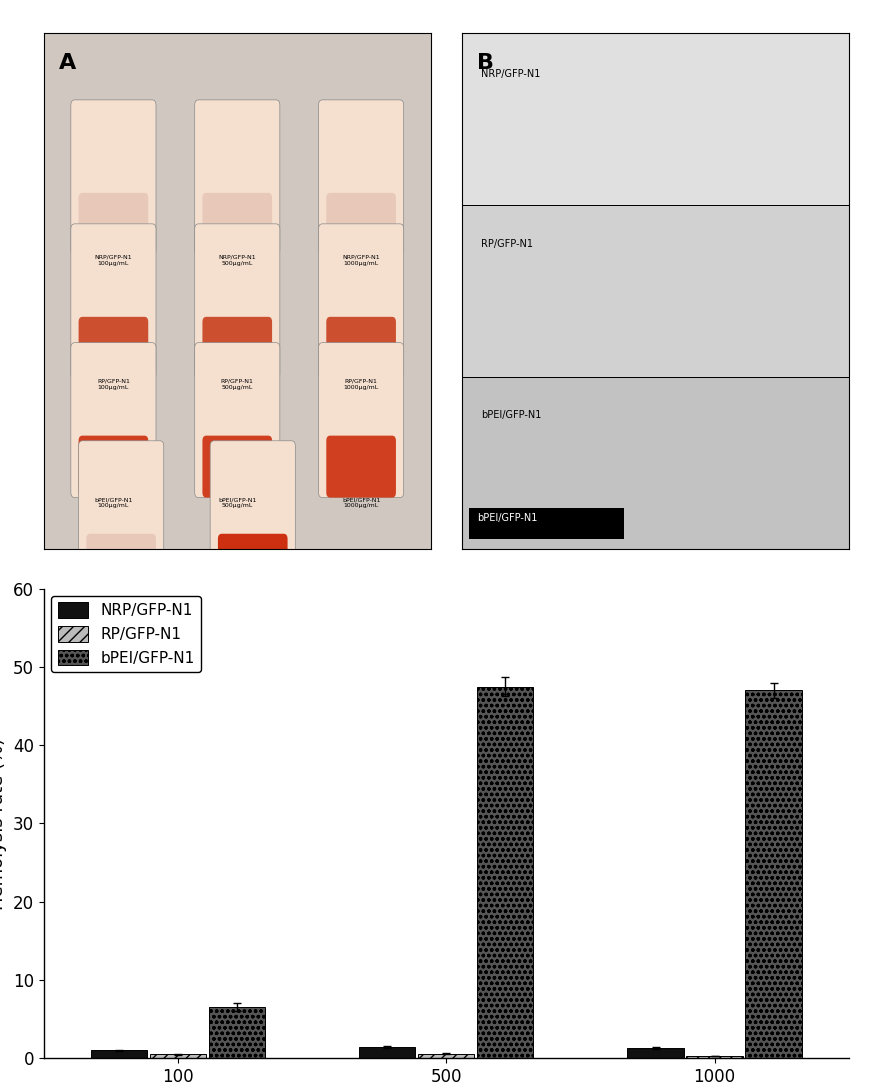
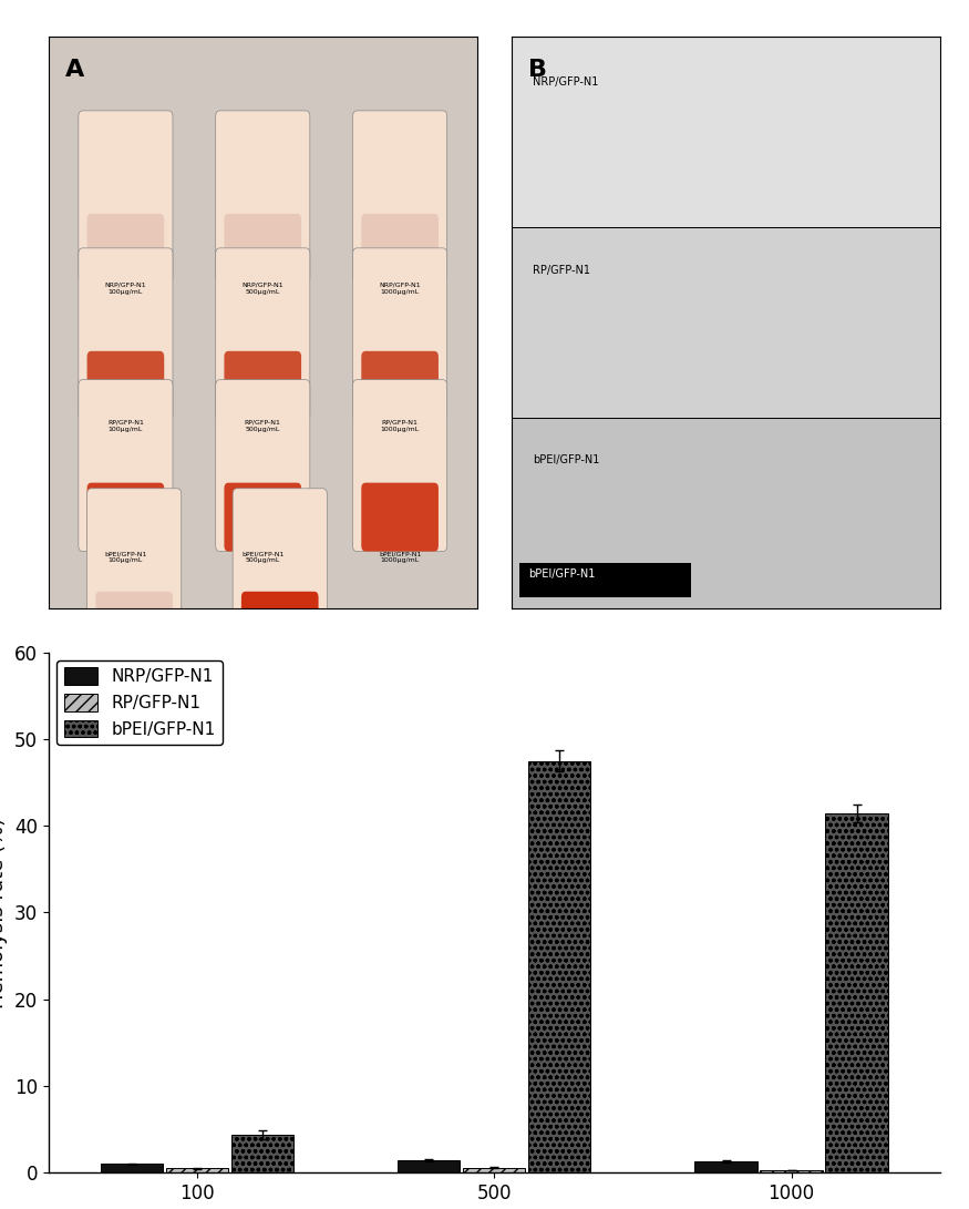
bPEI/GFP-N1/100: 6.5 -> 4.4
bPEI/GFP-N1/1000: 47.0 -> 41.4
